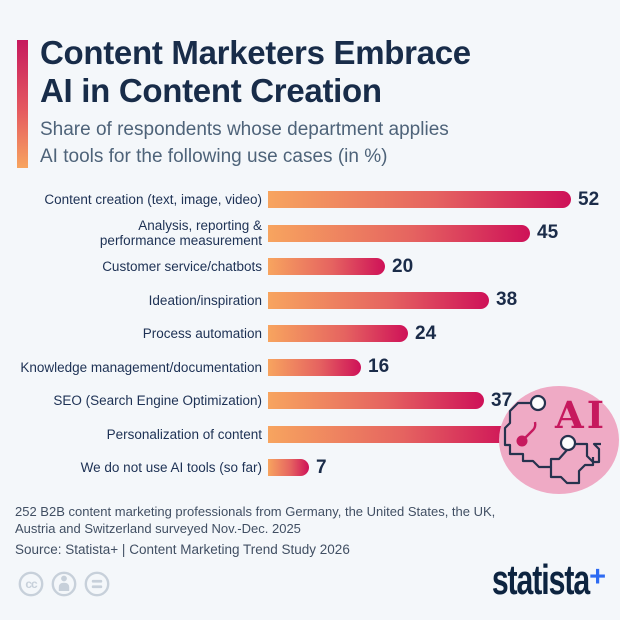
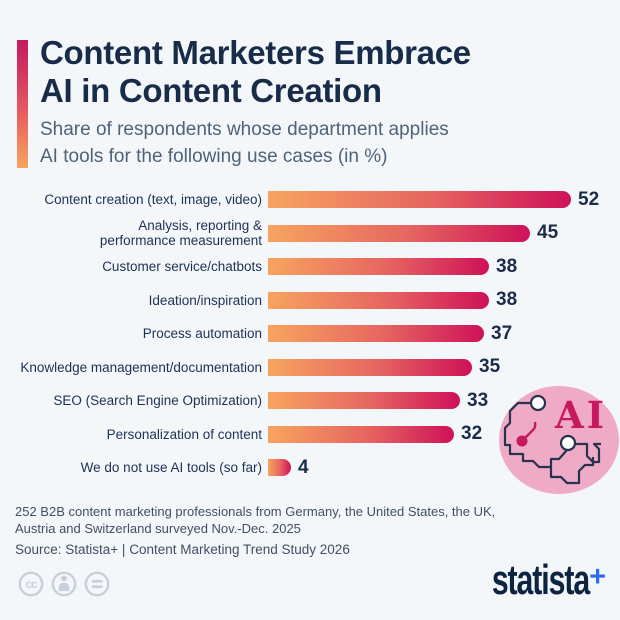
Customer service/chatbots: 20 -> 38
Process automation: 24 -> 37
Knowledge management/documentation: 16 -> 35
SEO (Search Engine Optimization): 37 -> 33
Personalization of content: 42 -> 32
We do not use AI tools (so far): 7 -> 4
